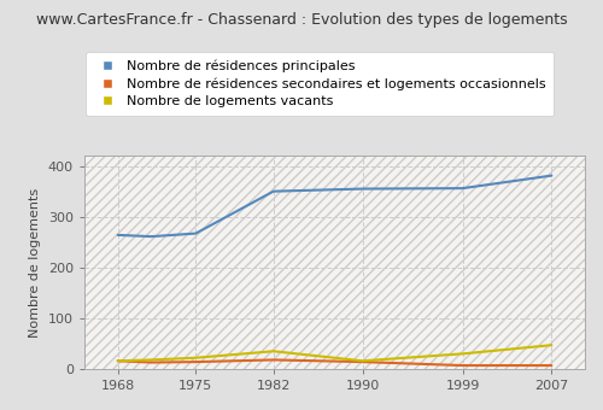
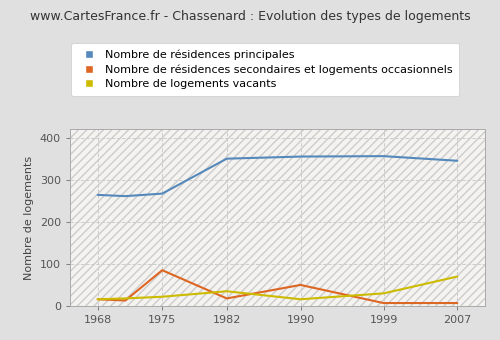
Nombre de résidences secondaires et logements occasionnels/1975: 14 -> 85
Nombre de résidences secondaires et logements occasionnels/1990: 14 -> 50
Nombre de résidences principales/2007: 381 -> 345
Nombre de logements vacants/2007: 47 -> 70
